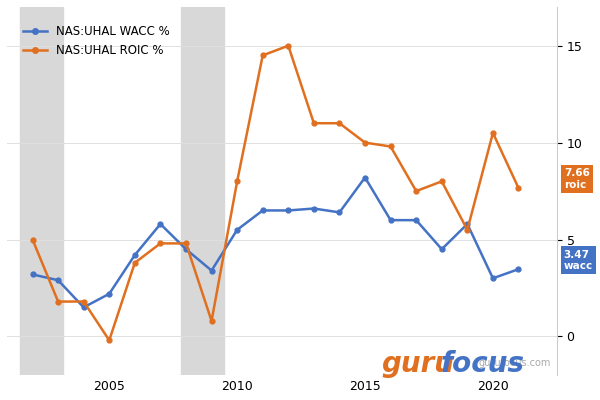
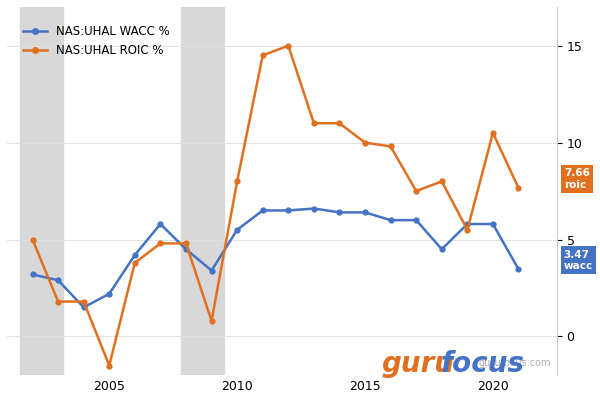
NAS:UHAL ROIC %/2005: -0.2 -> -1.5
NAS:UHAL WACC %/2015: 8.2 -> 6.4
NAS:UHAL WACC %/2020: 3.0 -> 5.8
